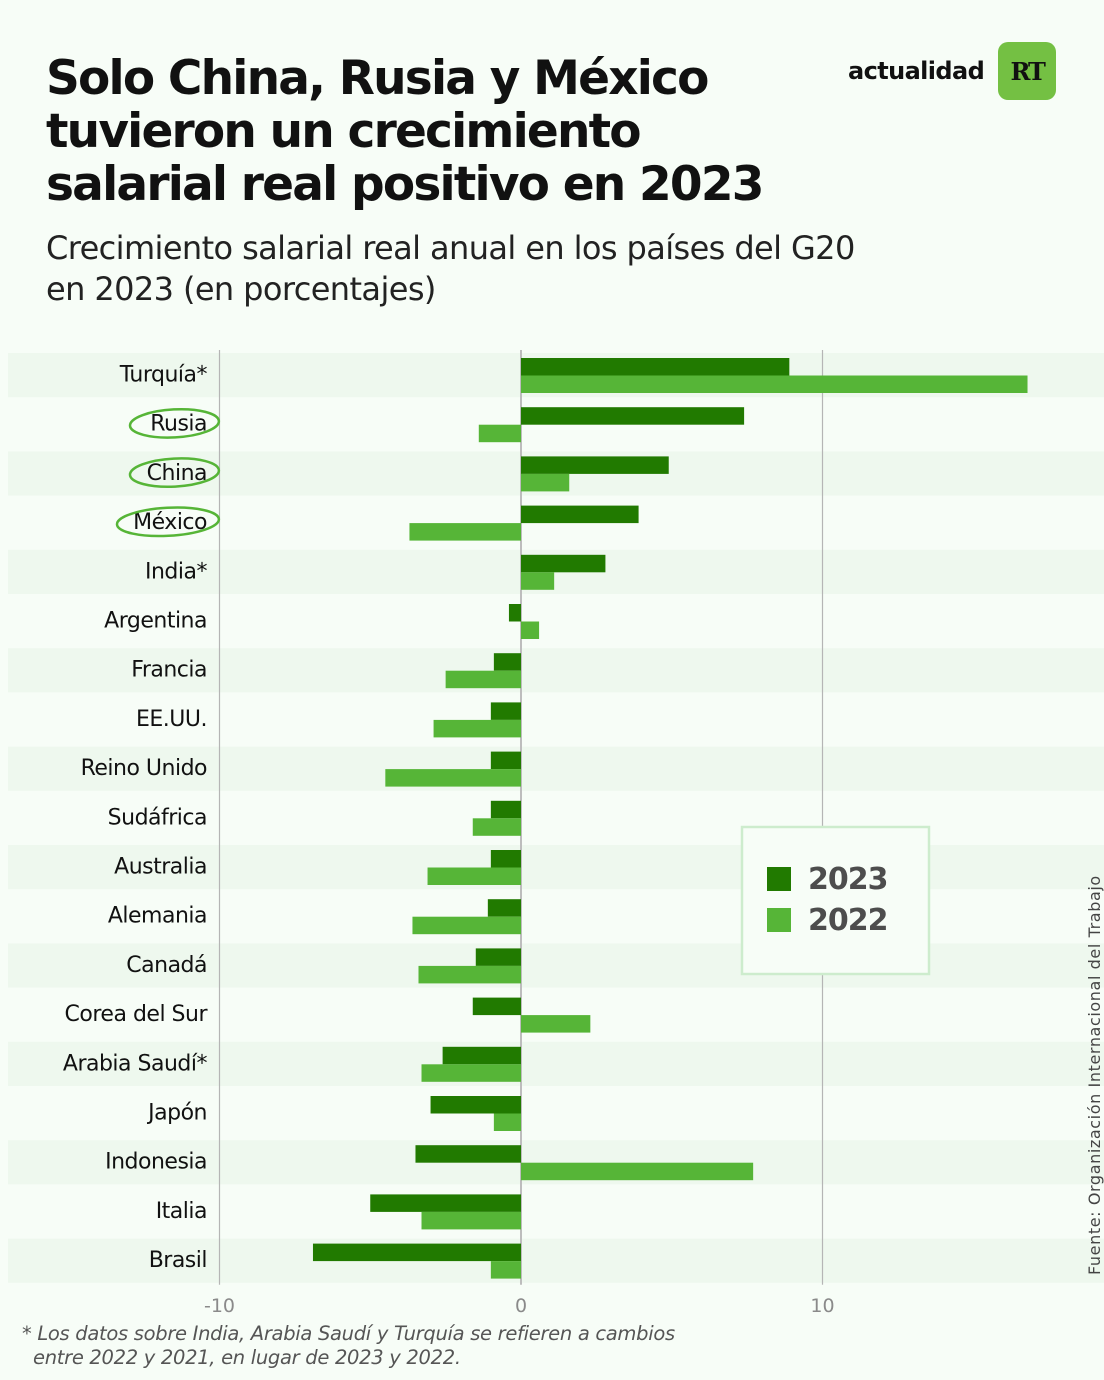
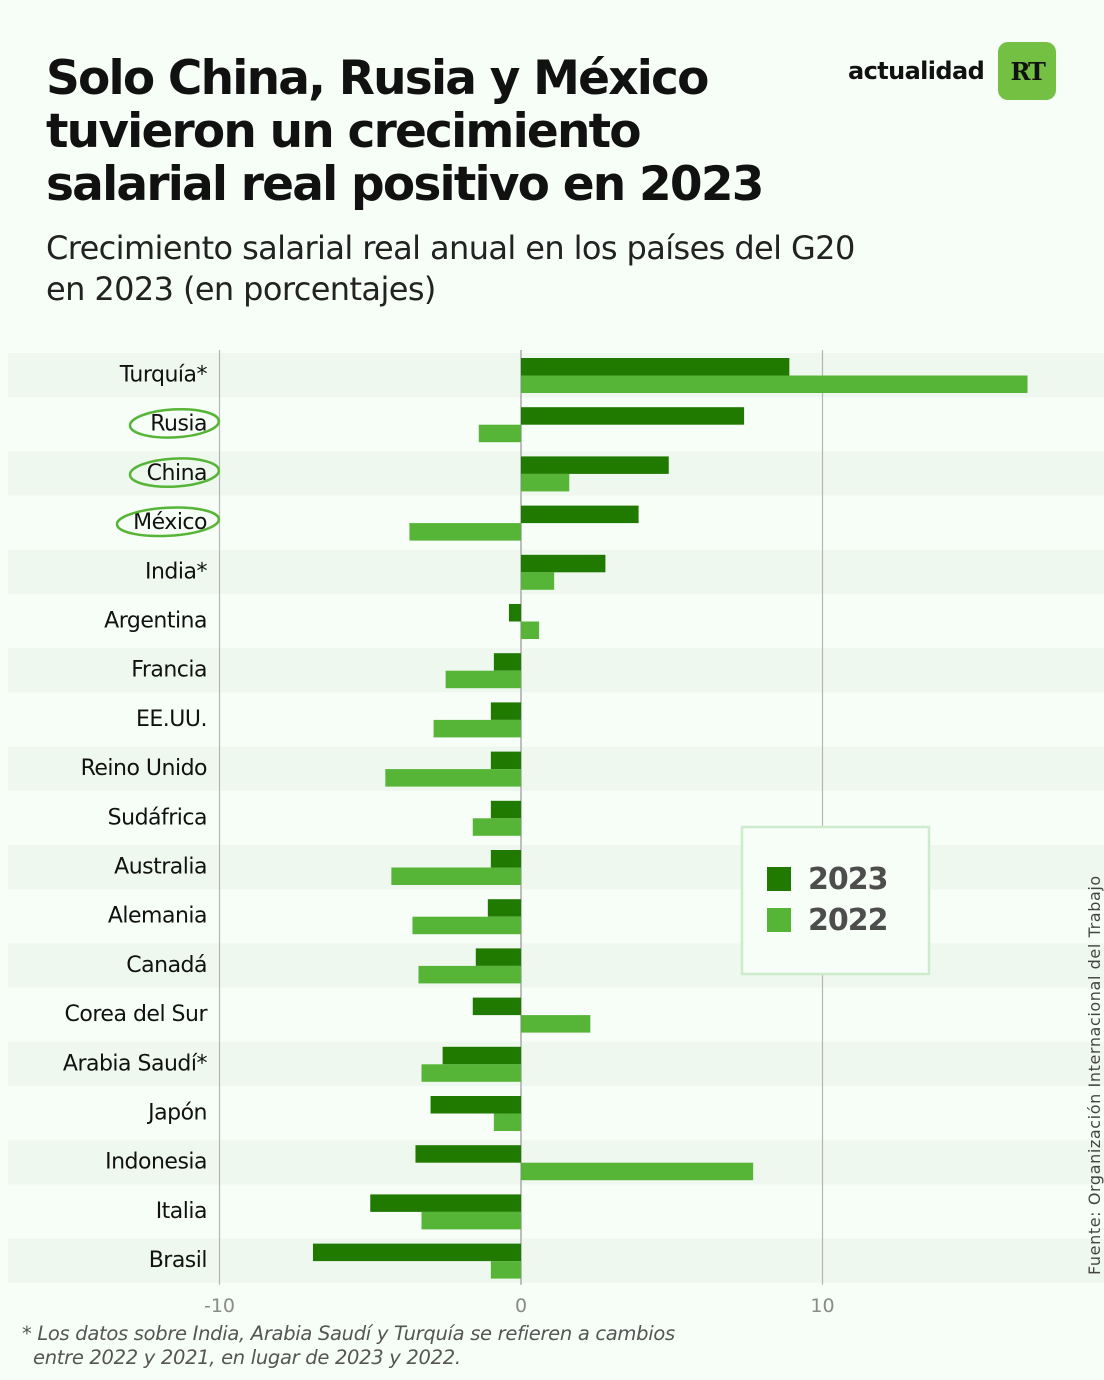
2022/Australia: -3.1 -> -4.3
